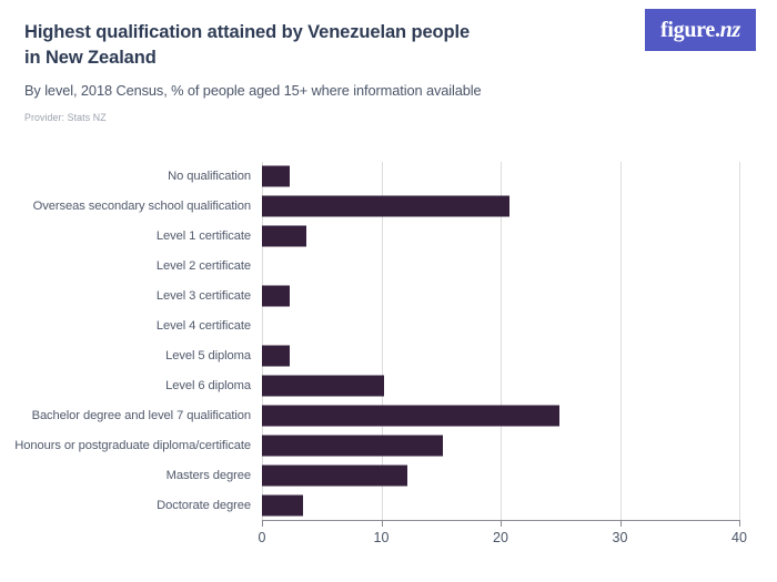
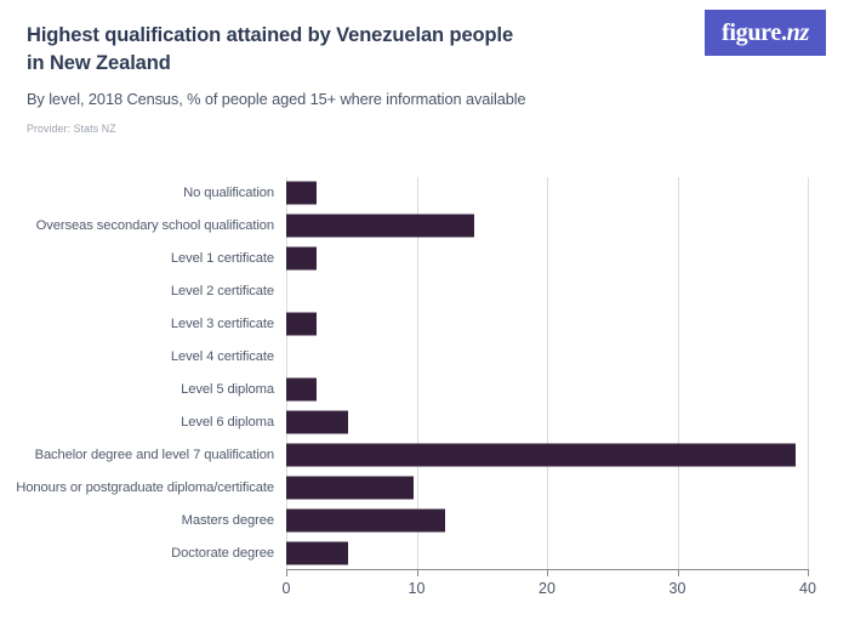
Overseas secondary school qualification: 20.7 -> 14.4
Level 1 certificate: 3.7 -> 2.3
Level 6 diploma: 10.2 -> 4.7
Bachelor degree and level 7 qualification: 24.9 -> 39.1
Honours or postgraduate diploma/certificate: 15.2 -> 9.8
Doctorate degree: 3.4 -> 4.7
